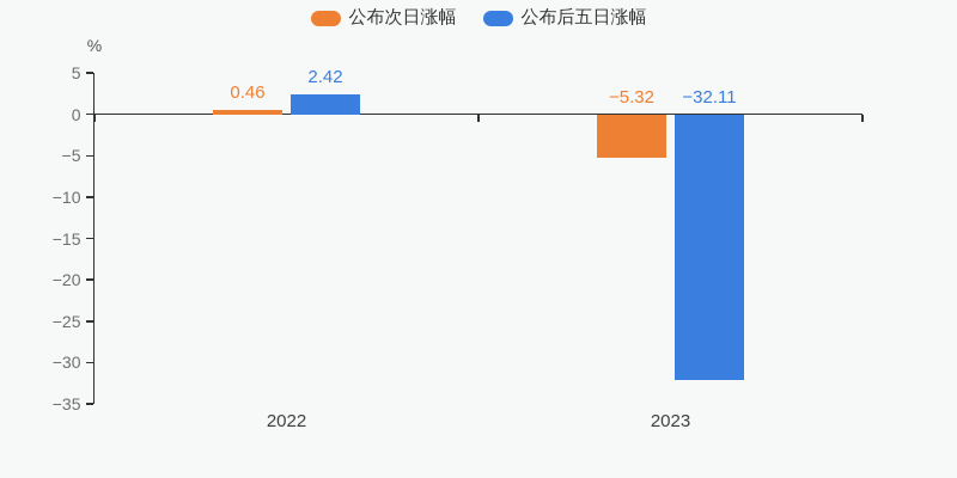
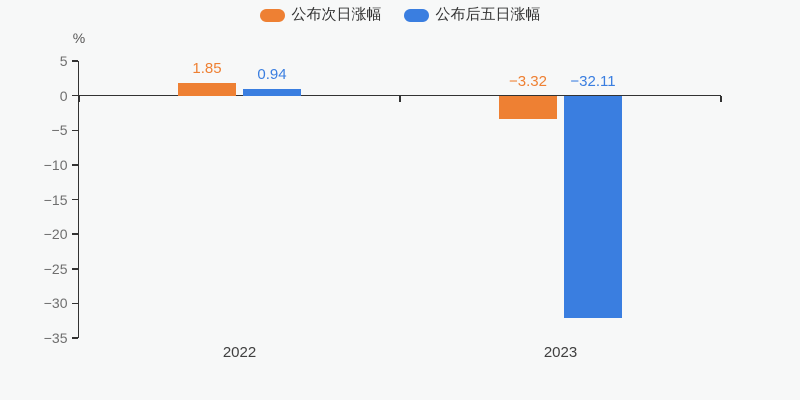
公布次日涨幅/2022: 0.46 -> 1.85
公布后五日涨幅/2022: 2.42 -> 0.94
公布次日涨幅/2023: −5.32 -> −3.32
